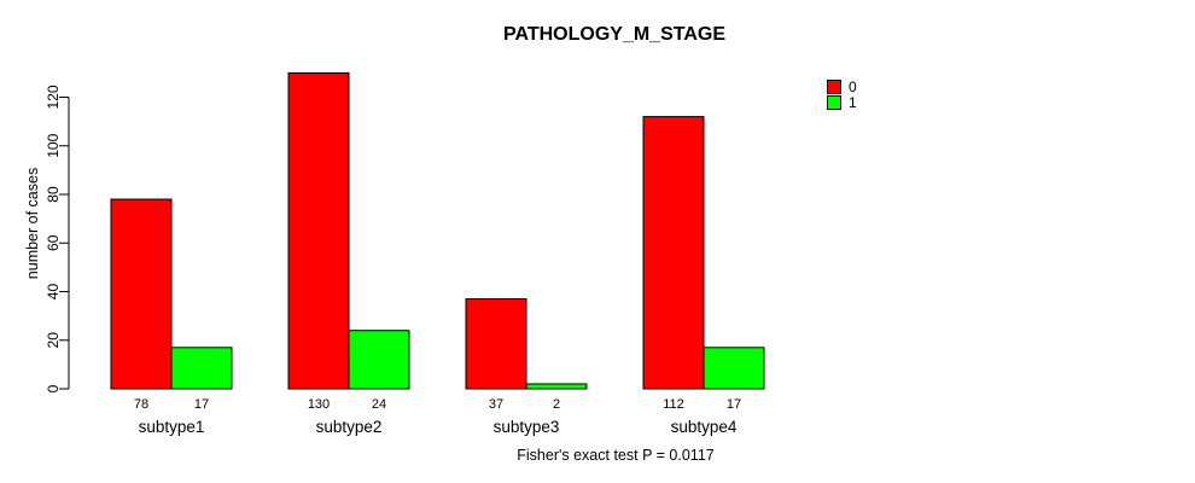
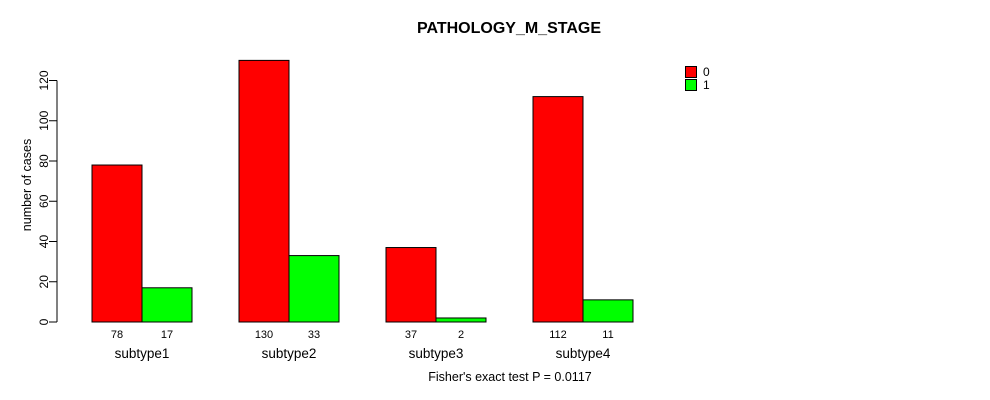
1/subtype2: 24 -> 33
1/subtype4: 17 -> 11
